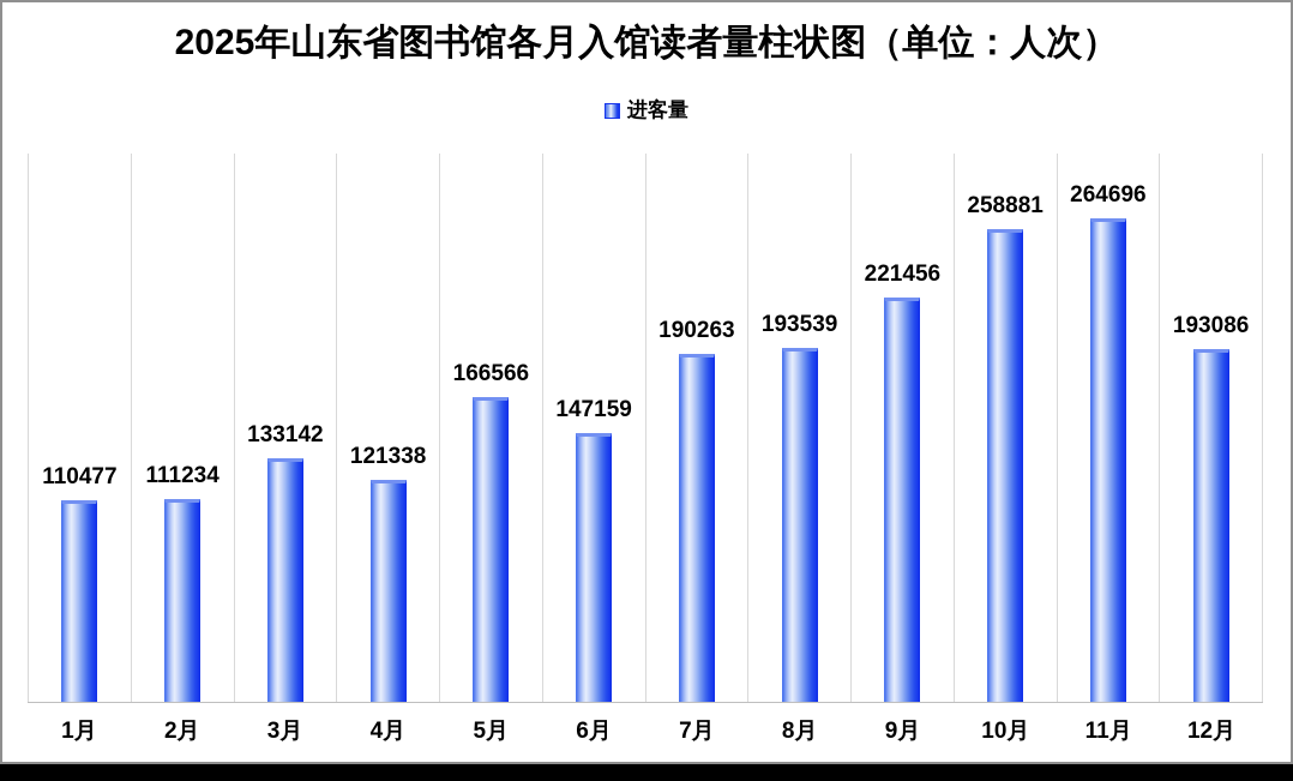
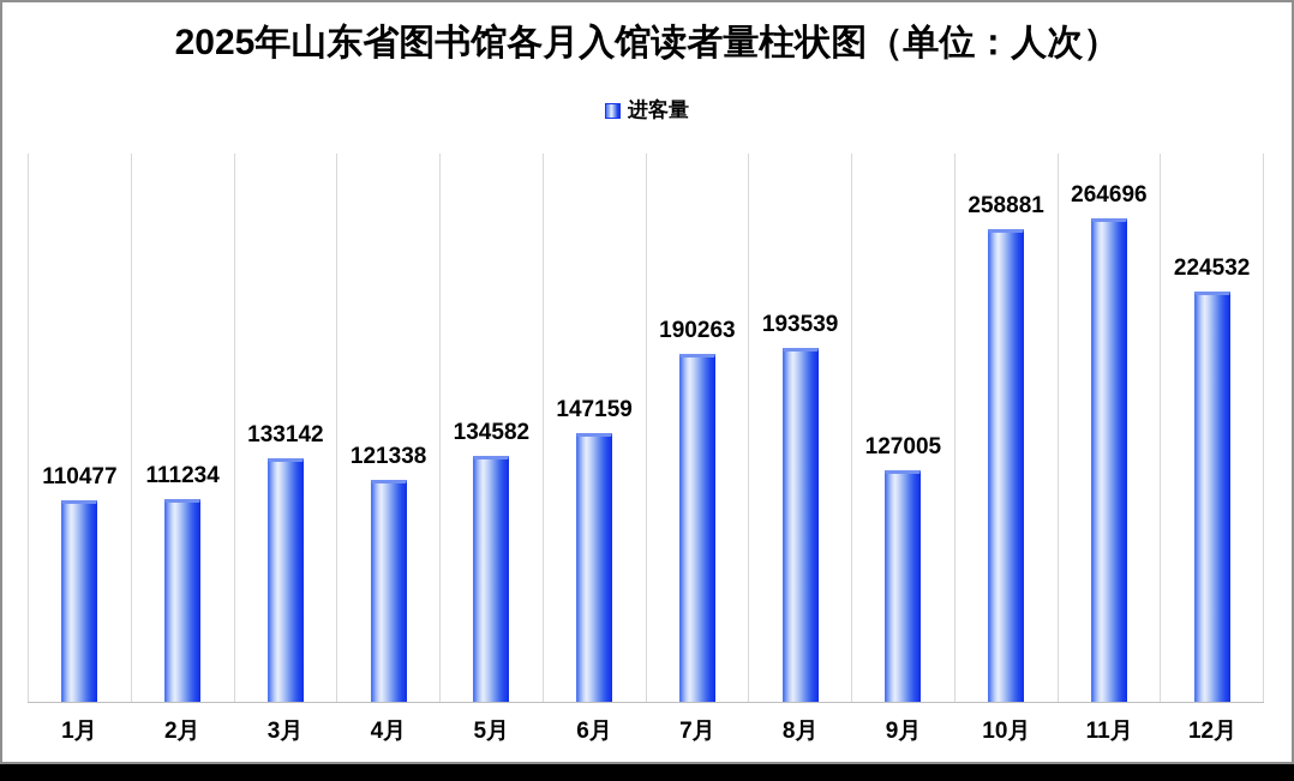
5月: 166566 -> 134582
9月: 221456 -> 127005
12月: 193086 -> 224532
